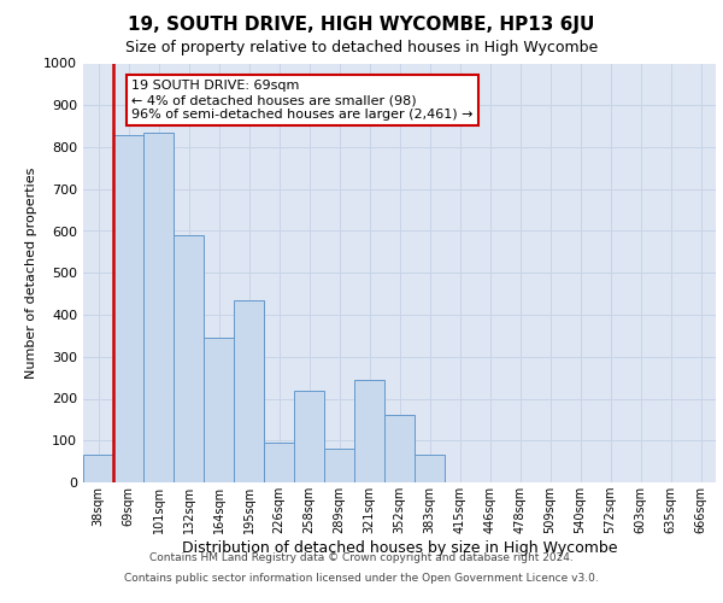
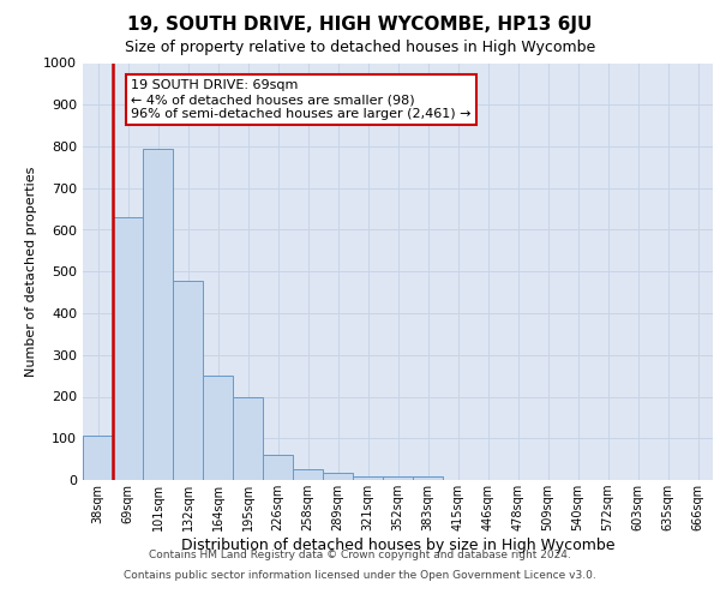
38sqm: 65 -> 107
69sqm: 830 -> 630
101sqm: 835 -> 795
132sqm: 590 -> 478
164sqm: 345 -> 250
195sqm: 435 -> 200
226sqm: 95 -> 60
258sqm: 220 -> 25
289sqm: 80 -> 17
321sqm: 245 -> 10
352sqm: 160 -> 10
383sqm: 65 -> 10
